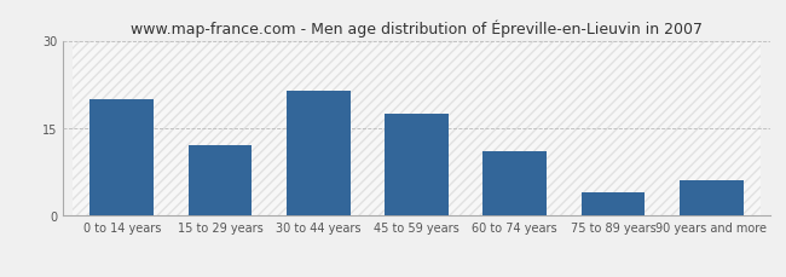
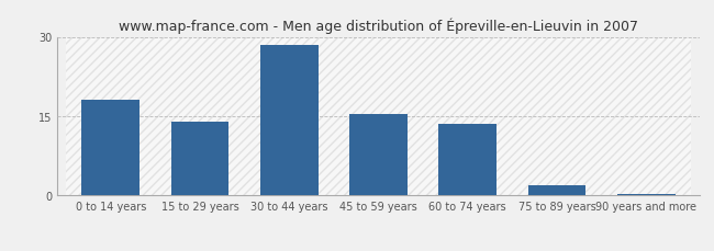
0 to 14 years: 20.0 -> 18.0
15 to 29 years: 12.0 -> 14.0
30 to 44 years: 21.5 -> 28.5
45 to 59 years: 17.5 -> 15.5
60 to 74 years: 11.0 -> 13.5
75 to 89 years: 4.0 -> 2.0
90 years and more: 6.0 -> 0.2
